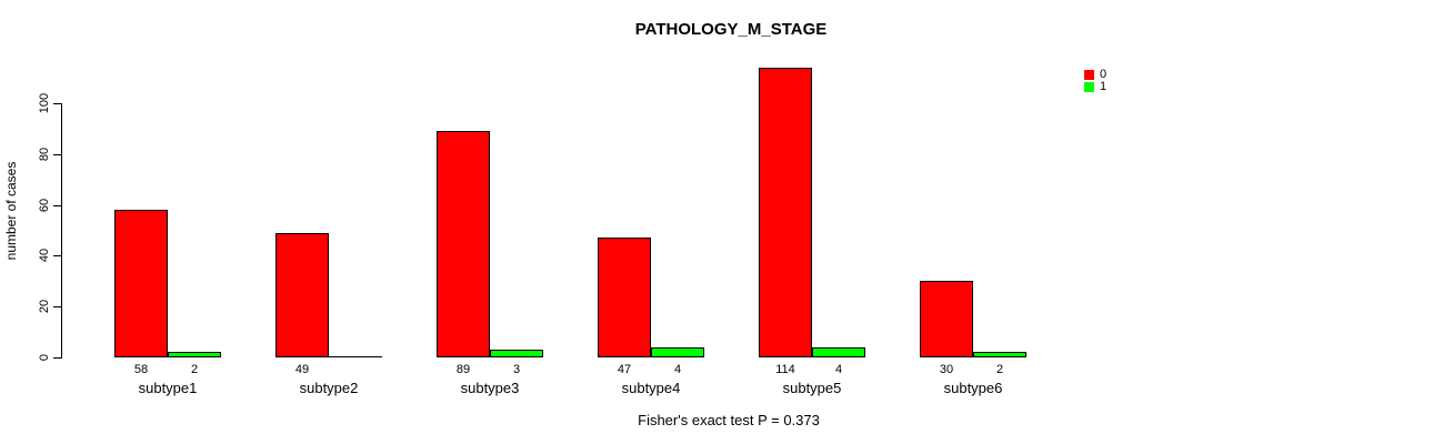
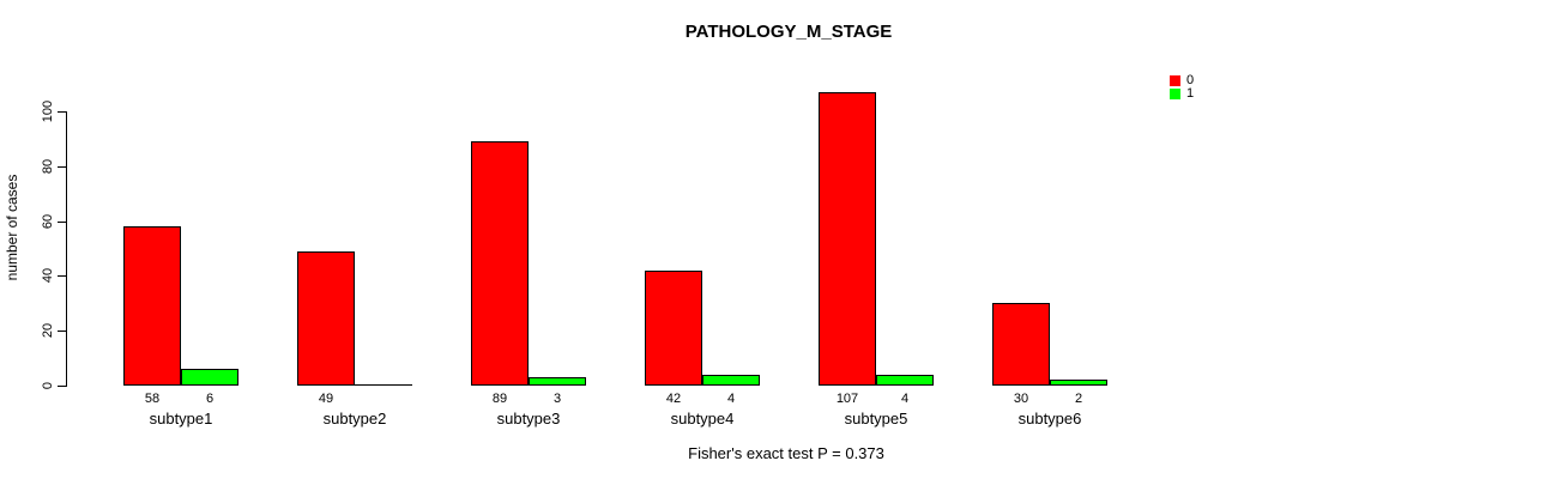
1/subtype1: 2 -> 6
0/subtype4: 47 -> 42
0/subtype5: 114 -> 107
